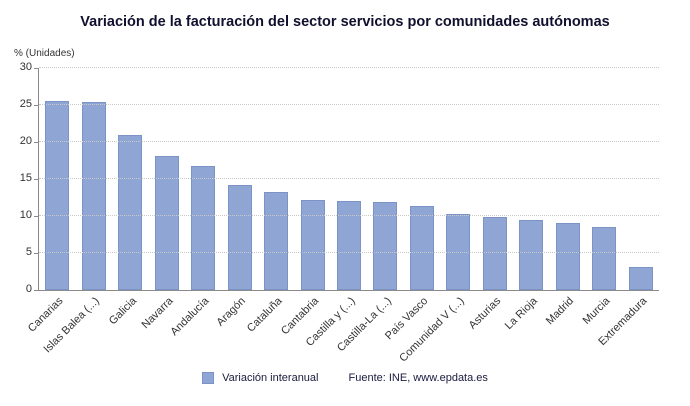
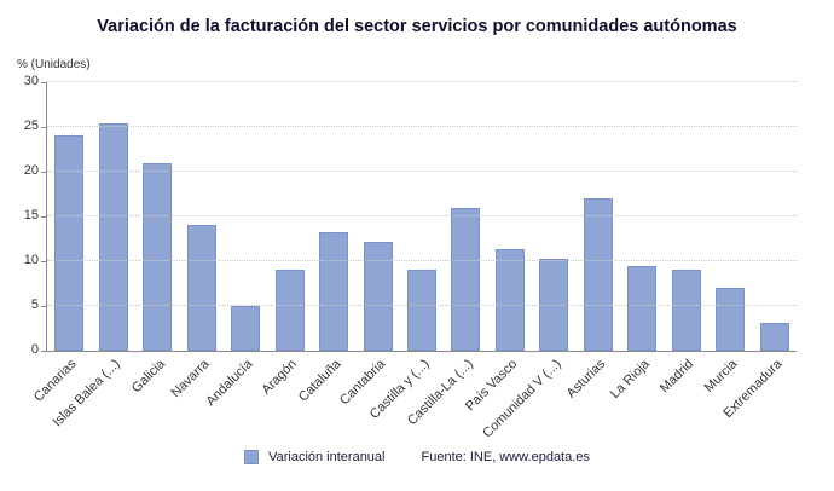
Canarias: 26 -> 24
Navarra: 18 -> 14
Andalucía: 17 -> 5
Aragón: 14 -> 9
Castilla y (...): 12 -> 9
Castilla-La (...): 12 -> 16
Asturias: 10 -> 17
Murcia: 8 -> 7
